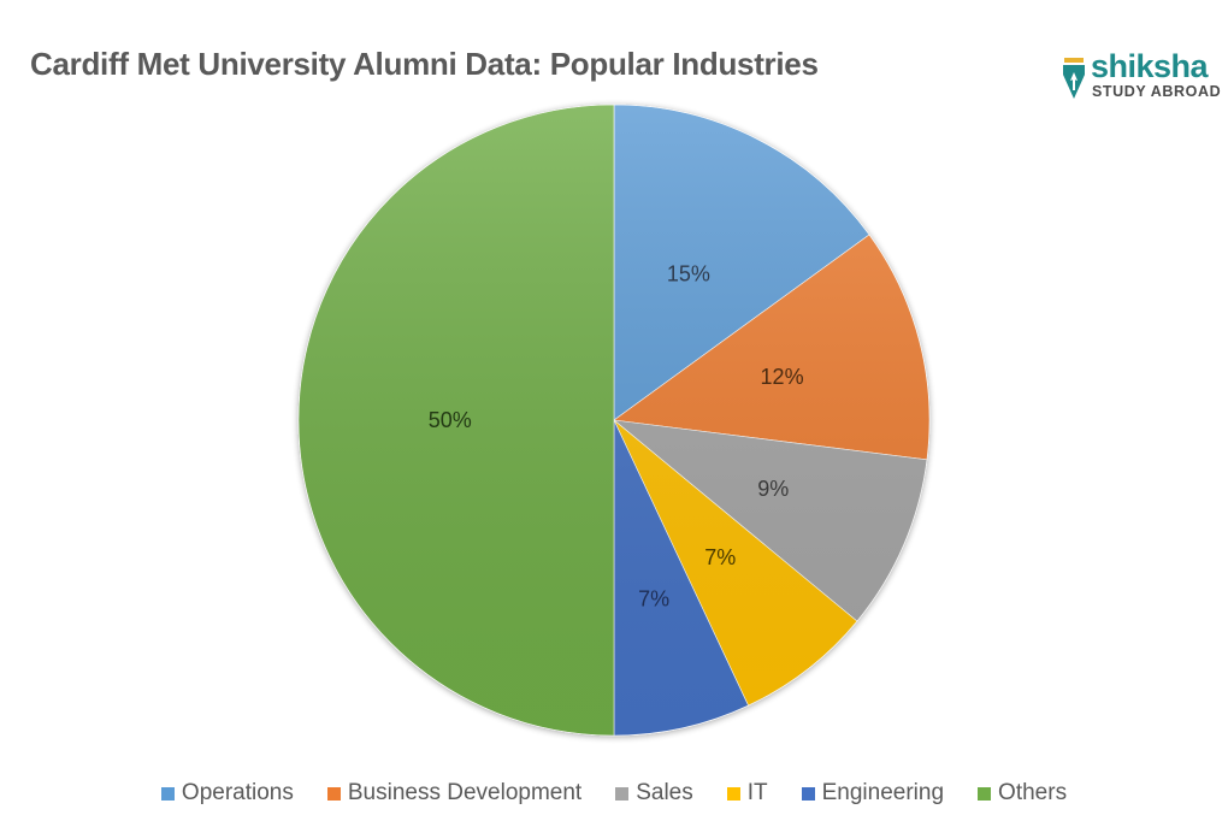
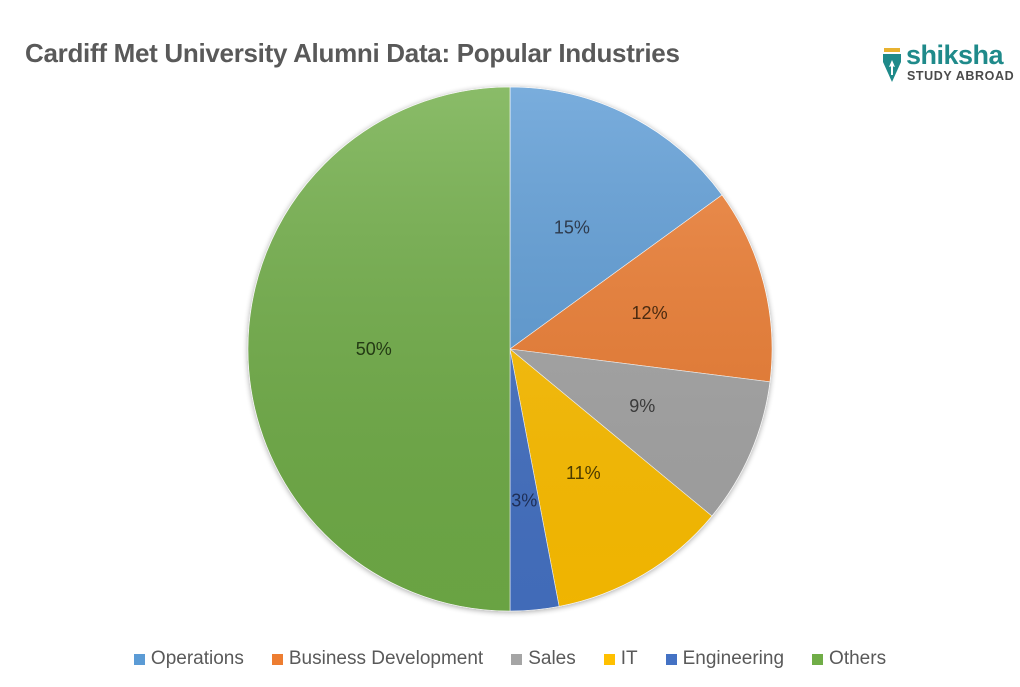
IT: 7% -> 11%
Engineering: 7% -> 3%
